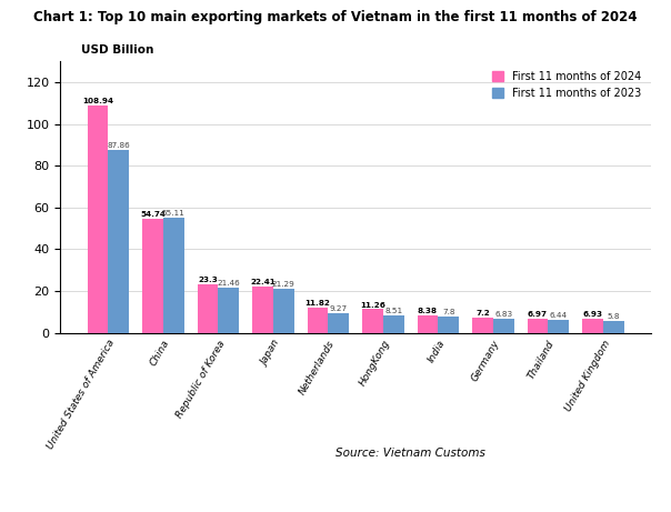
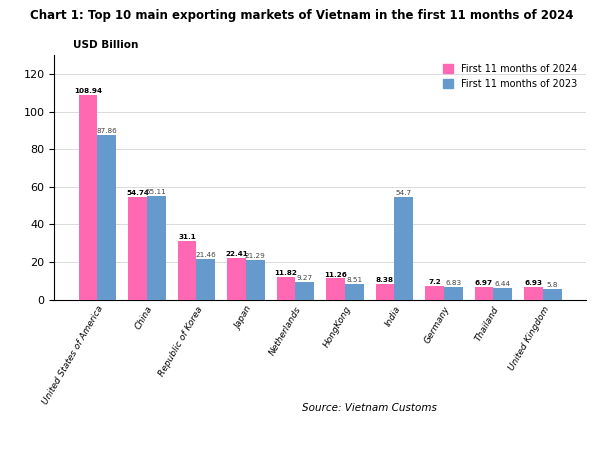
First 11 months of 2024/Republic of Korea: 23.3 -> 31.1
First 11 months of 2023/India: 7.8 -> 54.7
